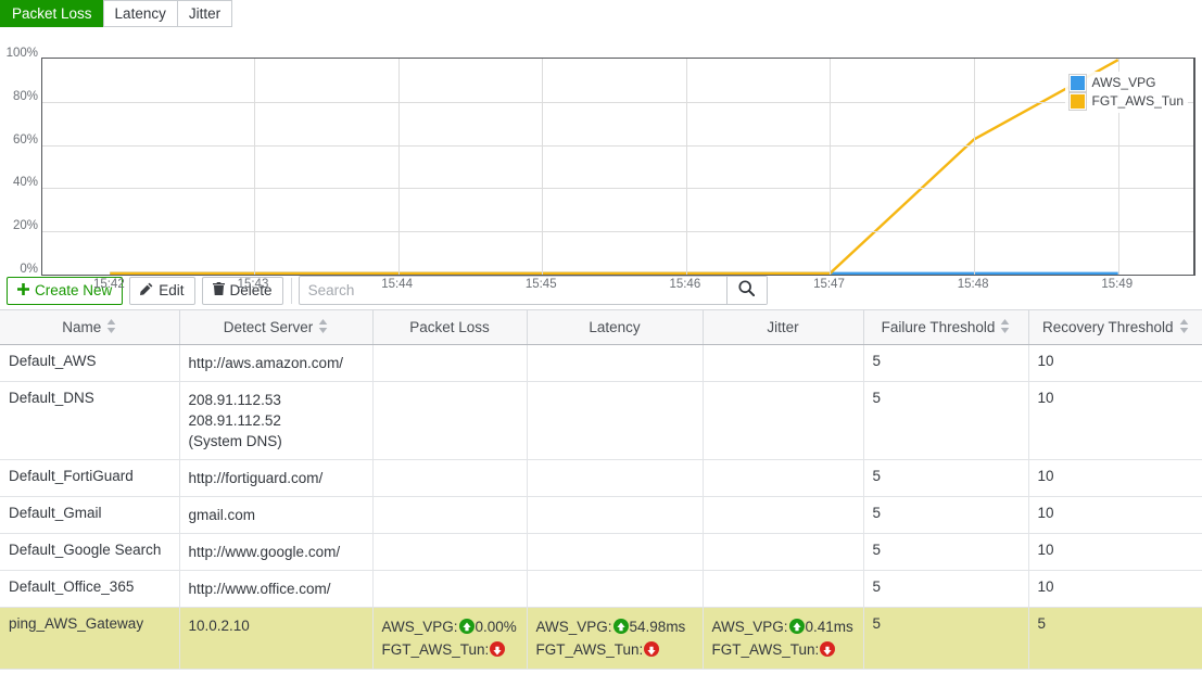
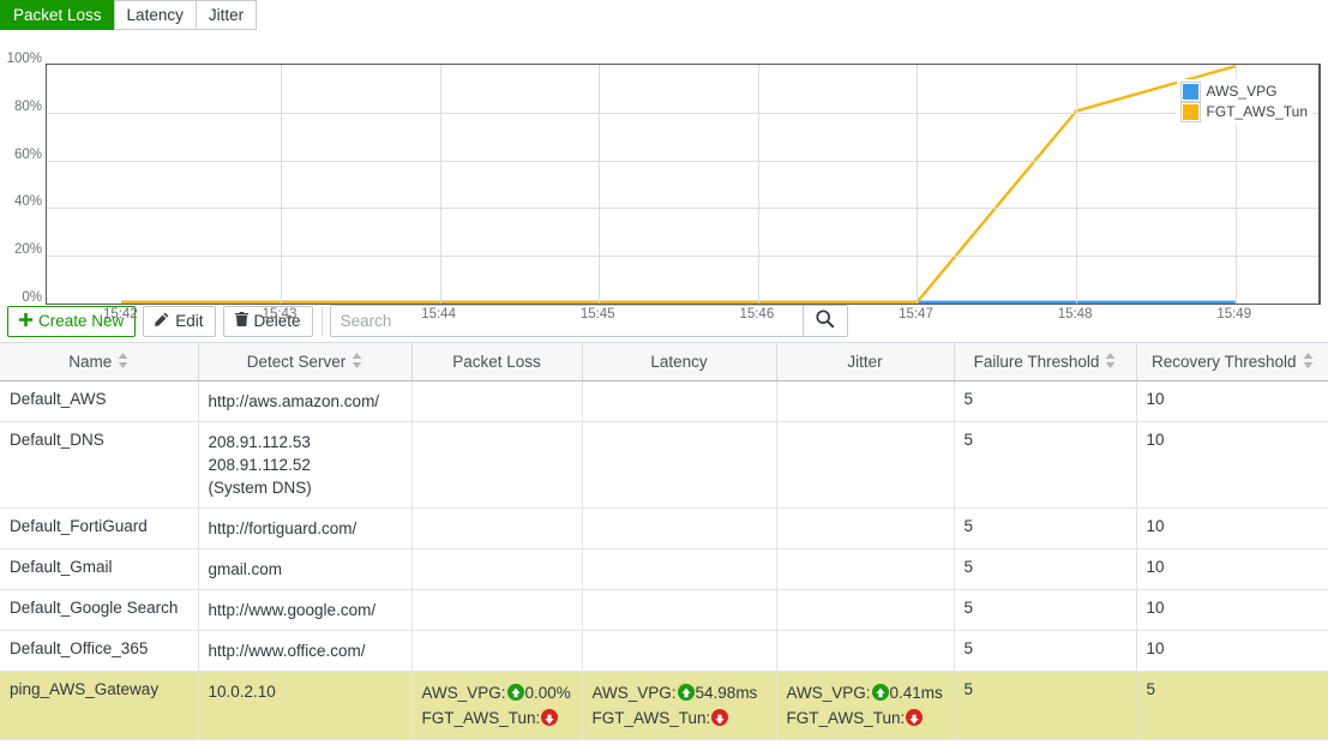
FGT_AWS_Tun/15:48: 62% -> 80%
